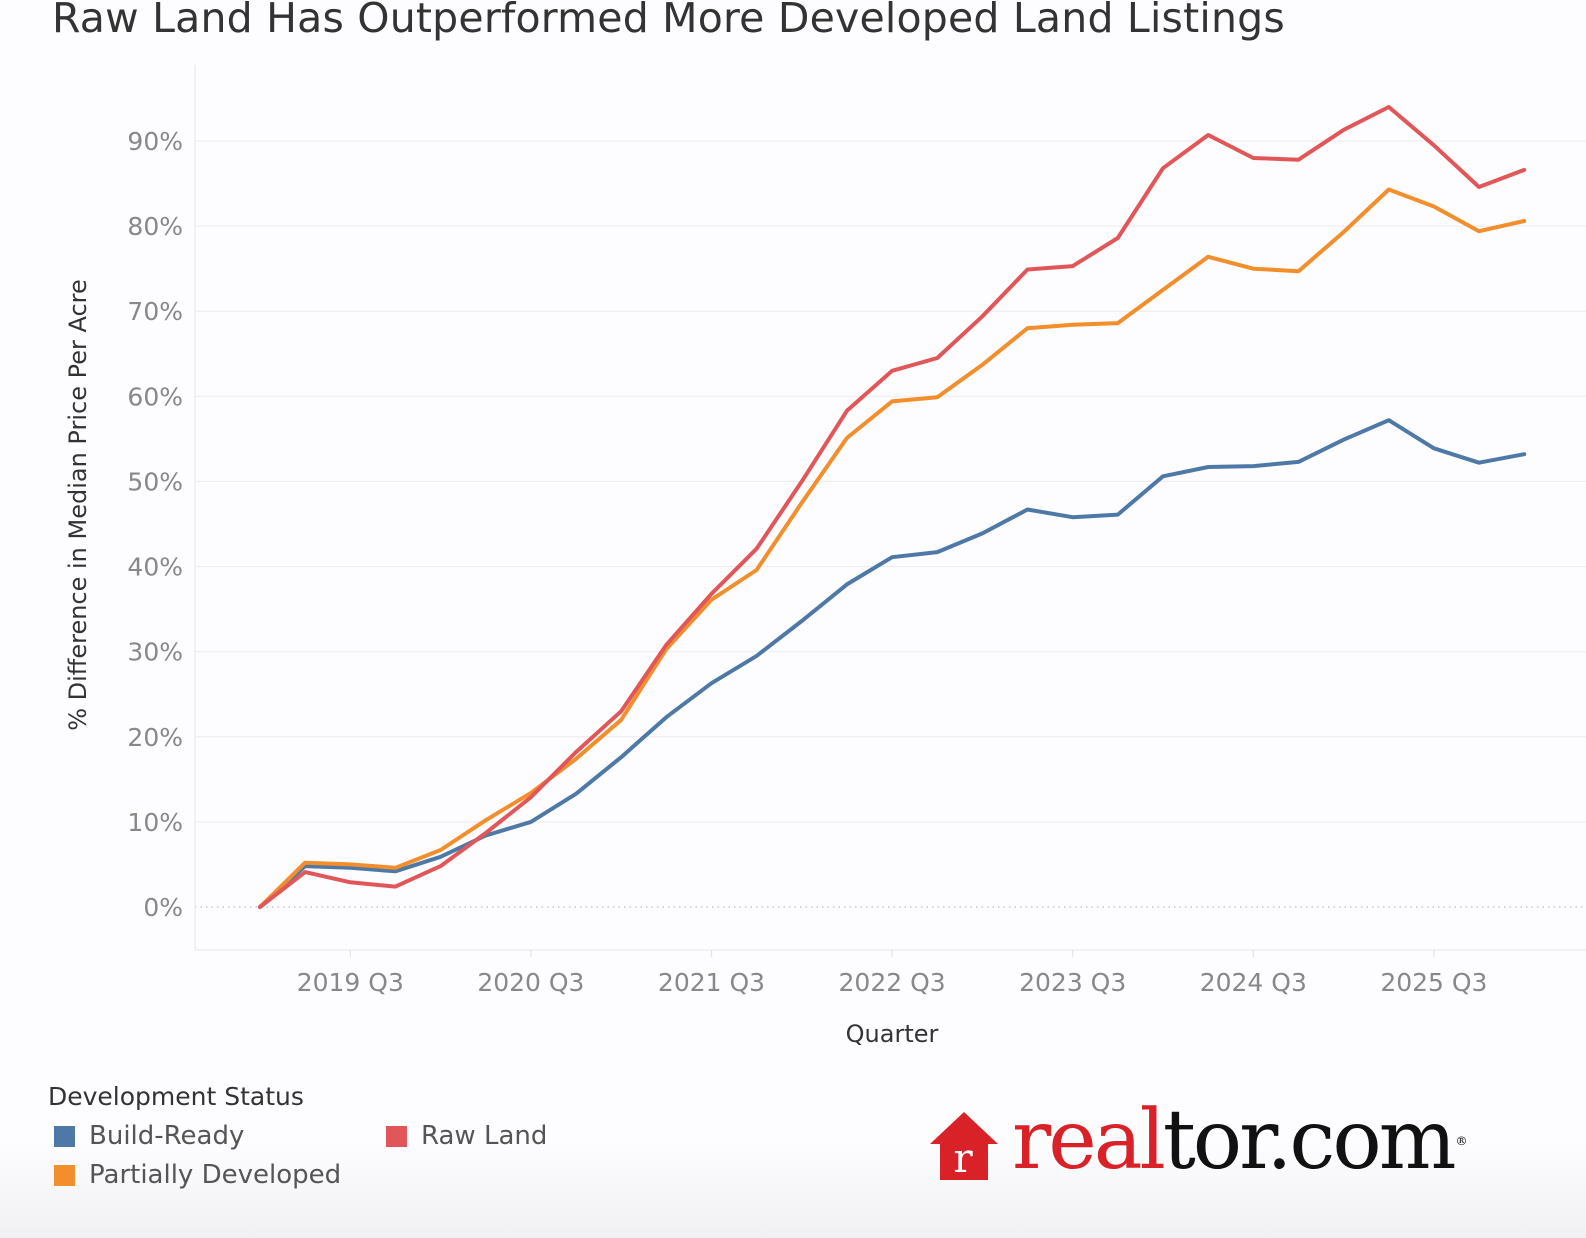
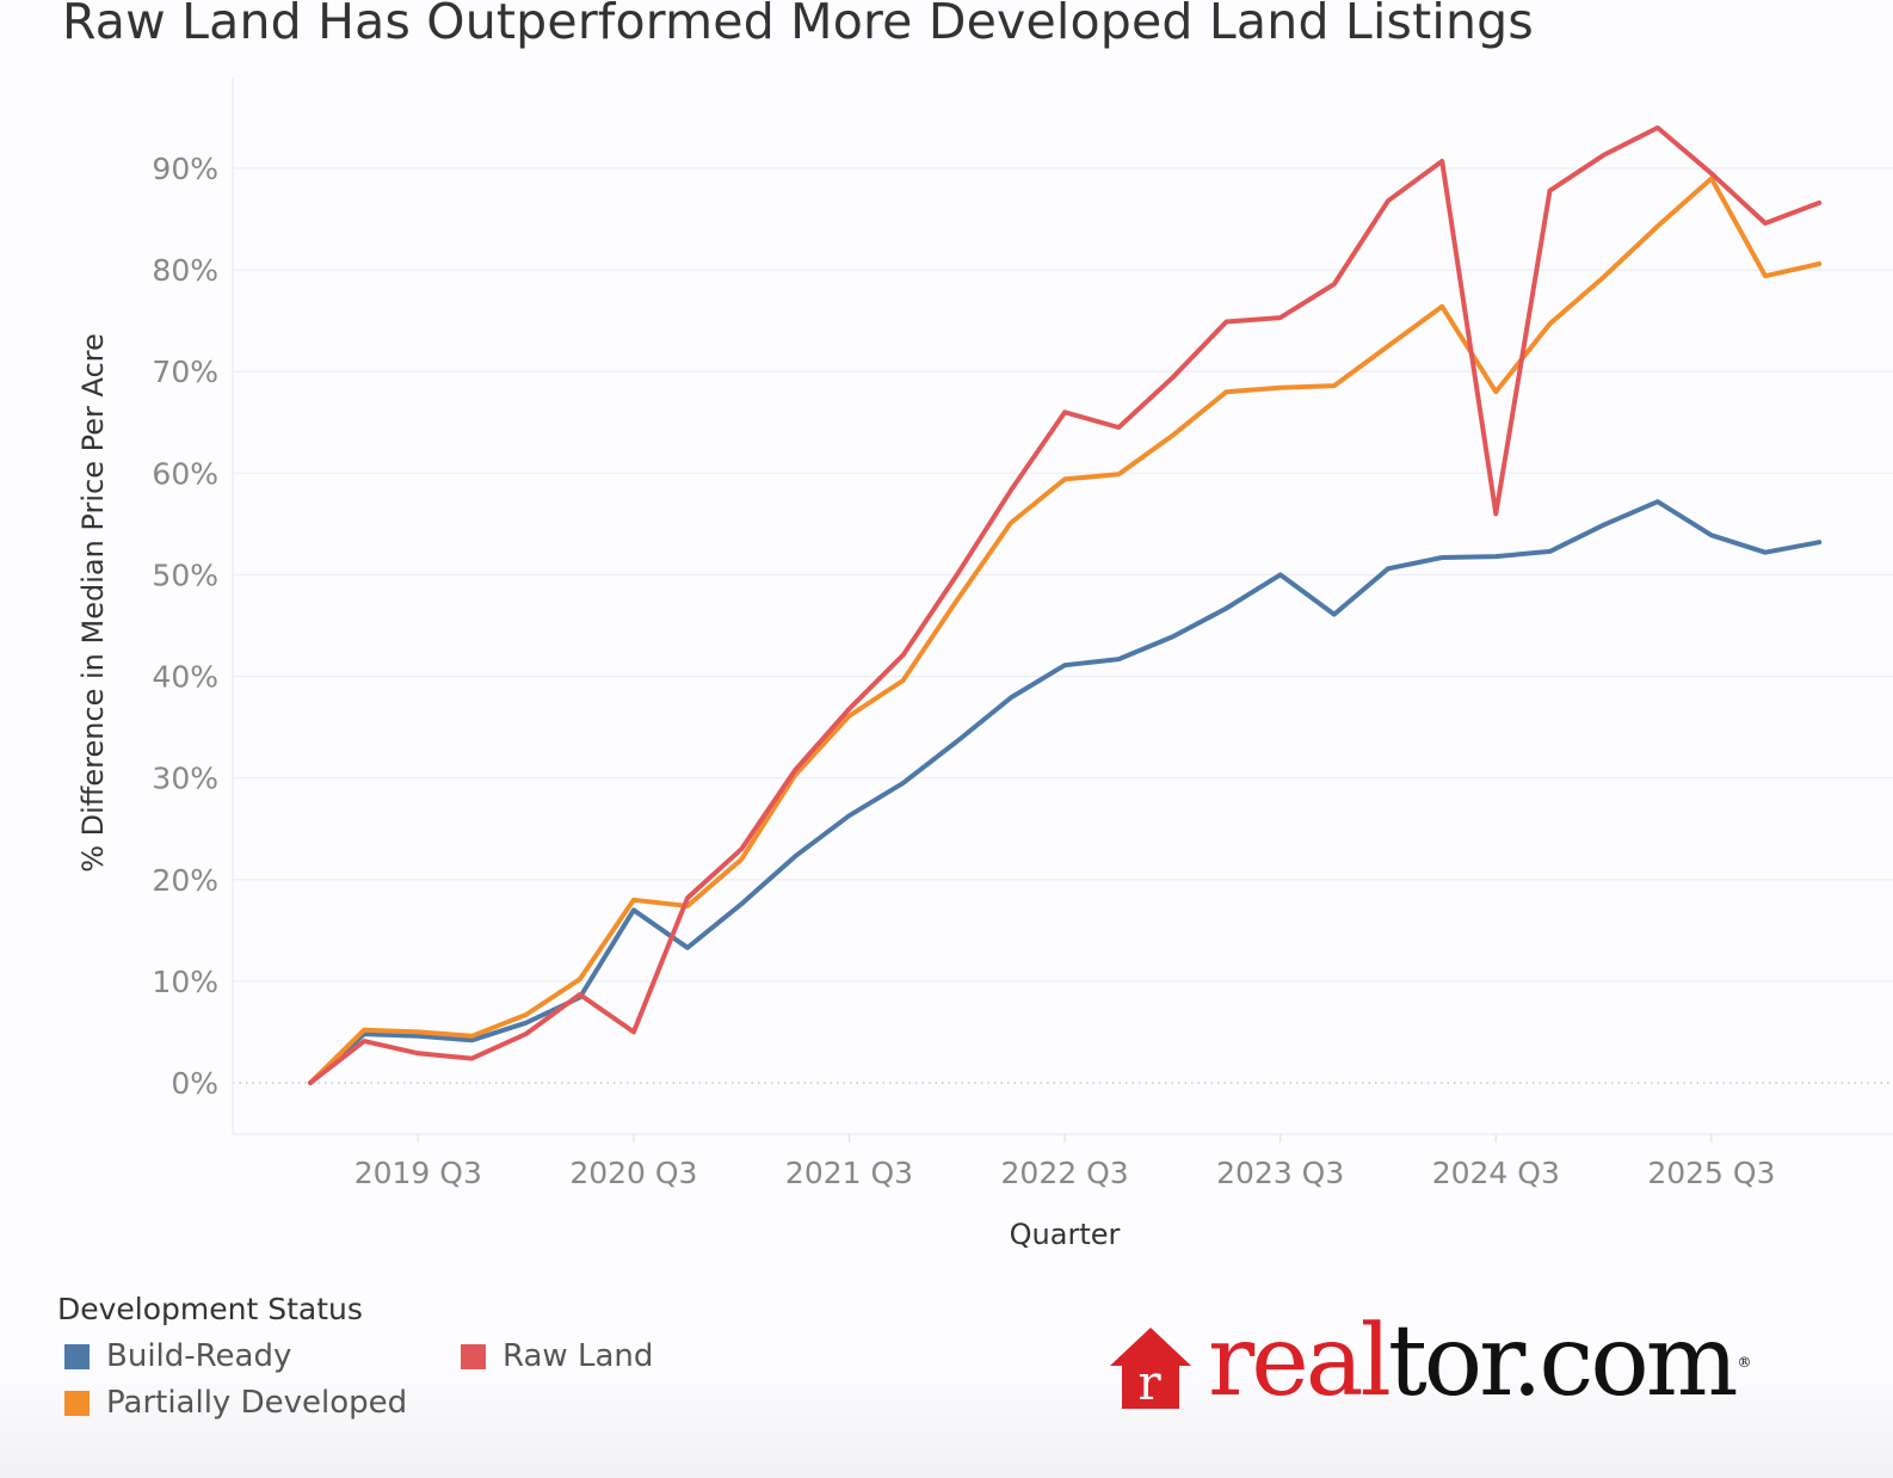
Build-Ready/2020 Q3: 10% -> 17%
Partially Developed/2020 Q3: 13% -> 18%
Raw Land/2020 Q3: 13% -> 5%
Raw Land/2022 Q3: 63% -> 66%
Build-Ready/2023 Q3: 46% -> 50%
Partially Developed/2024 Q3: 75% -> 68%
Raw Land/2024 Q3: 88% -> 56%
Partially Developed/2025 Q3: 82% -> 89%
